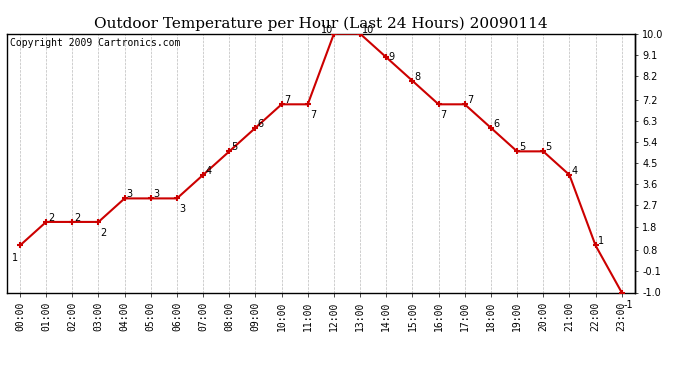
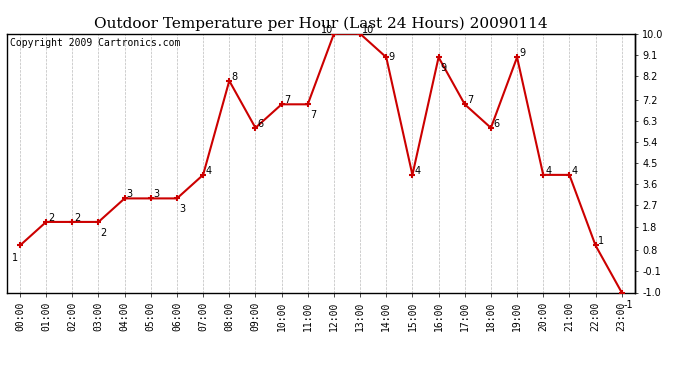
08:00: 5 -> 8
15:00: 8 -> 4
16:00: 7 -> 9
19:00: 5 -> 9
20:00: 5 -> 4
